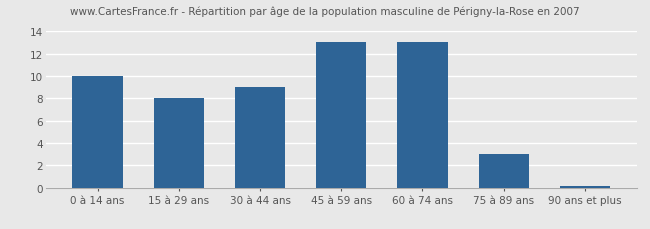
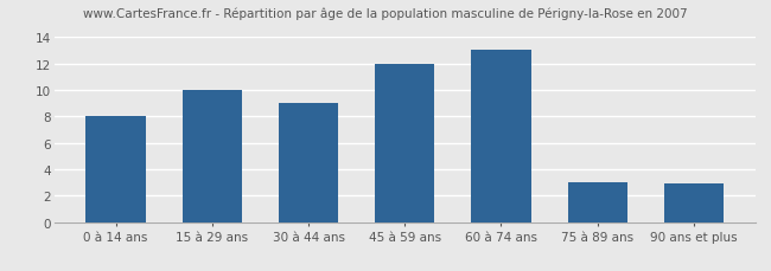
0 à 14 ans: 10.0 -> 8.0
15 à 29 ans: 8.0 -> 10.0
45 à 59 ans: 13.0 -> 12.0
90 ans et plus: 0.1 -> 2.9
